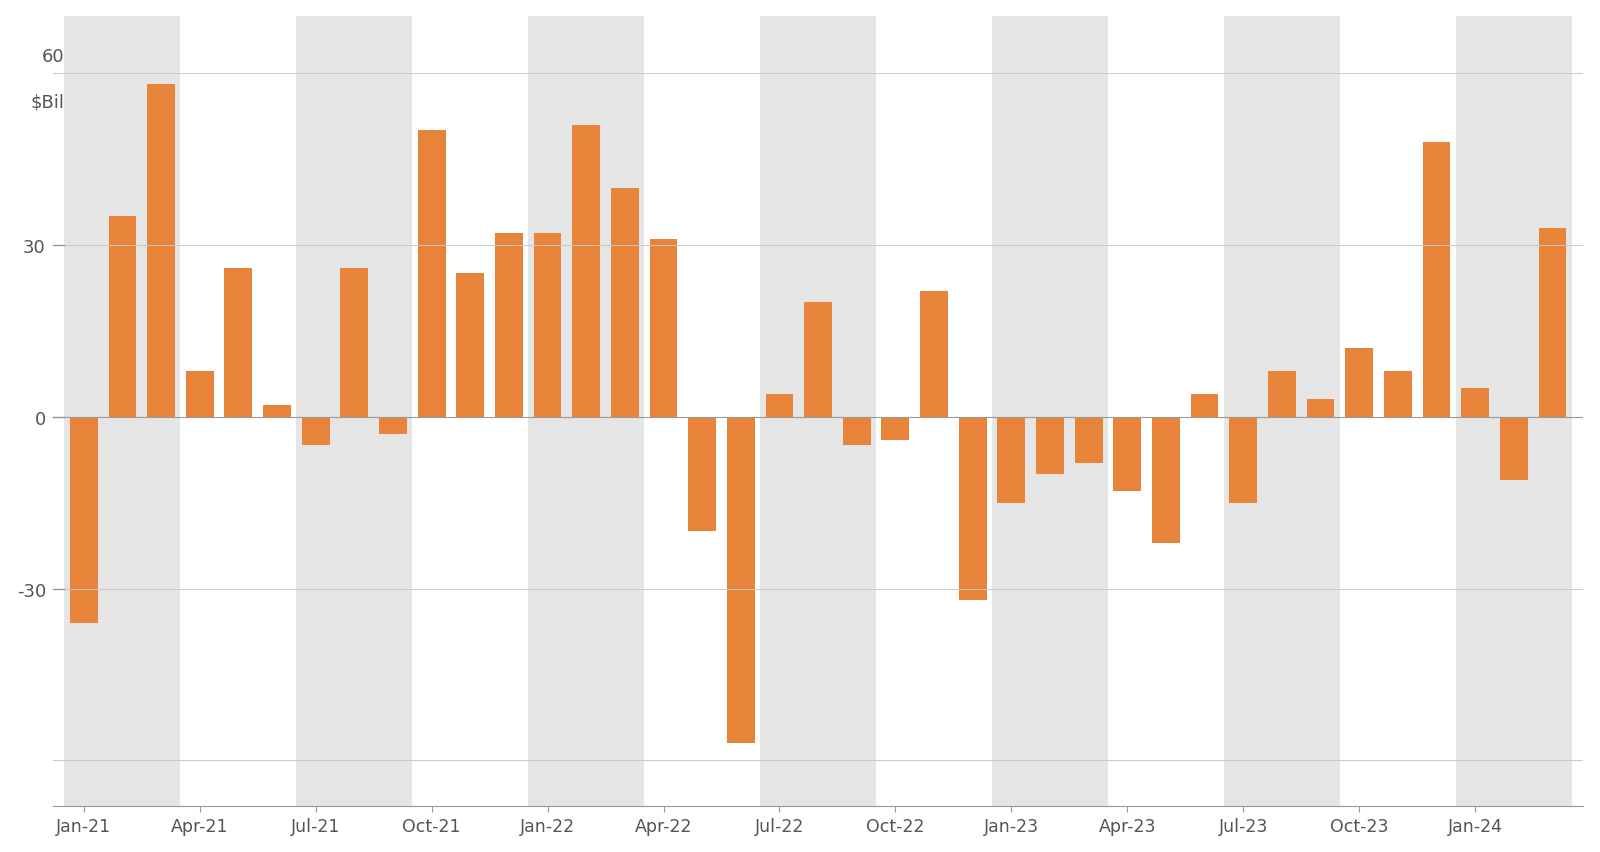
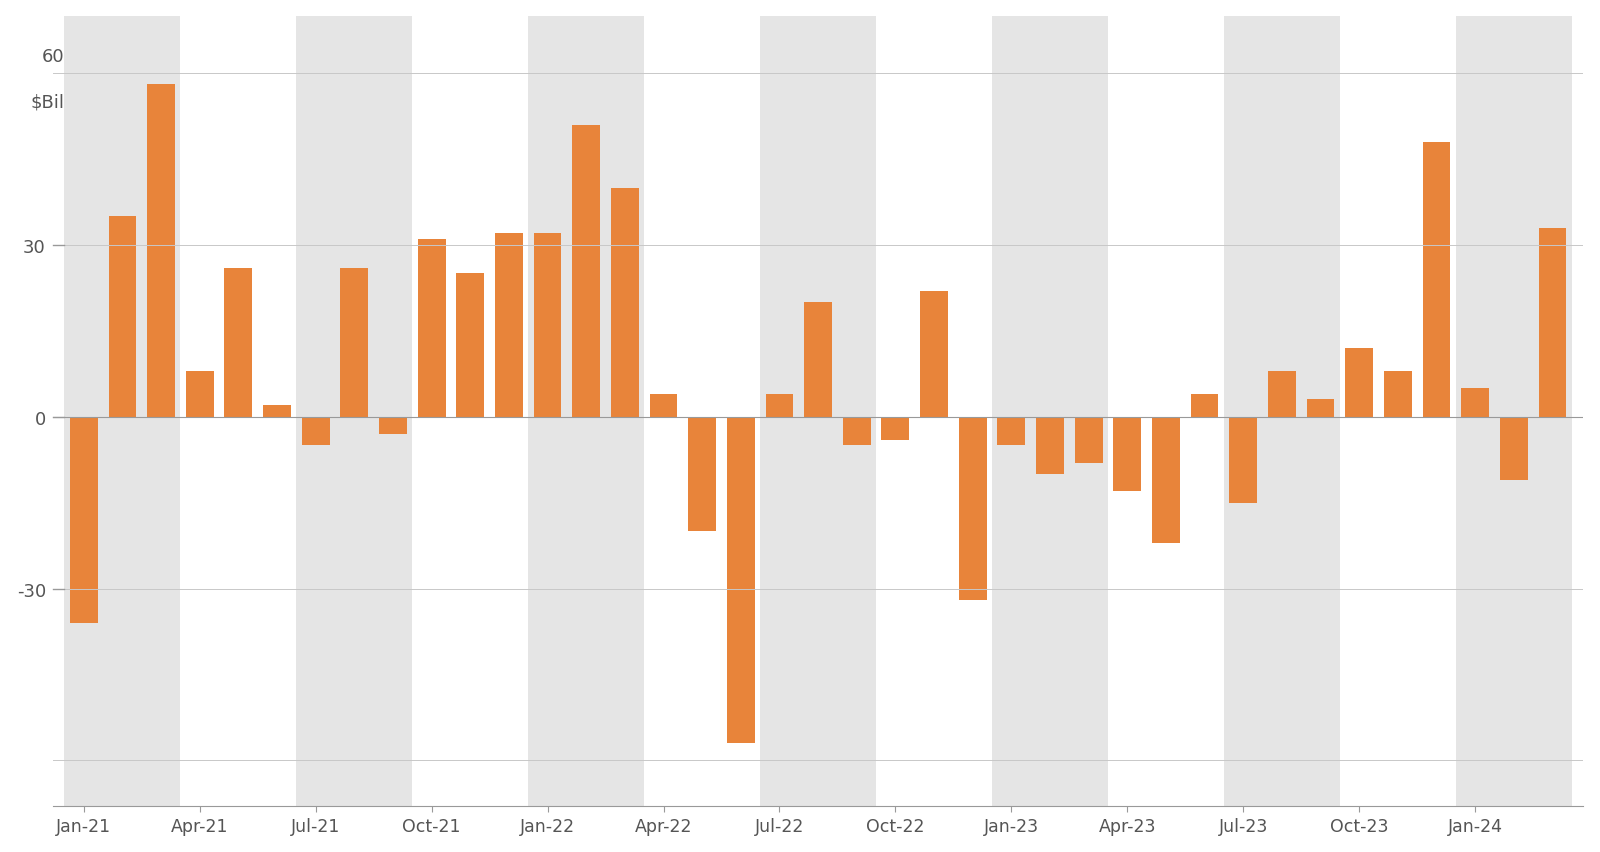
Oct-21: 50 -> 31
Apr-22: 31 -> 4
Jan-23: -15 -> -5
